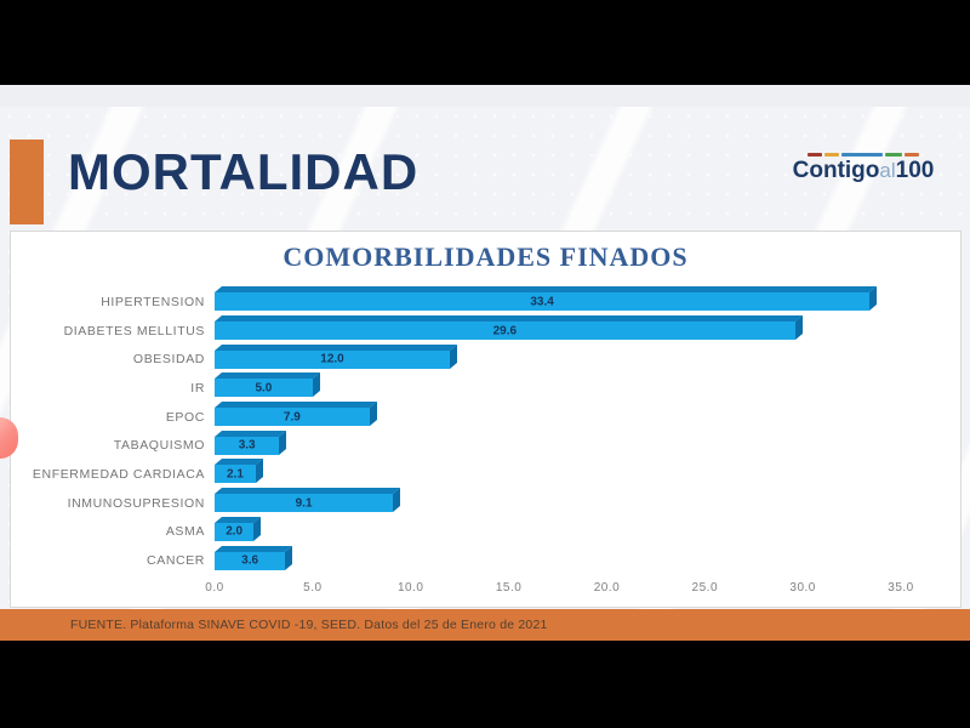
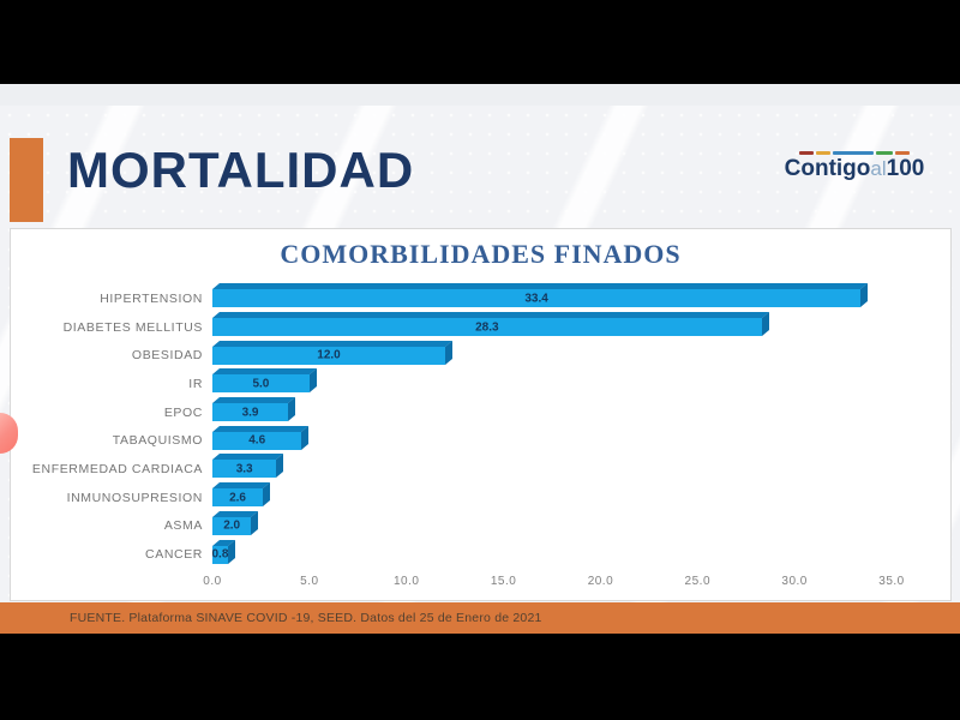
DIABETES MELLITUS: 29.6 -> 28.3
EPOC: 7.9 -> 3.9
TABAQUISMO: 3.3 -> 4.6
ENFERMEDAD CARDIACA: 2.1 -> 3.3
INMUNOSUPRESION: 9.1 -> 2.6
CANCER: 3.6 -> 0.8
